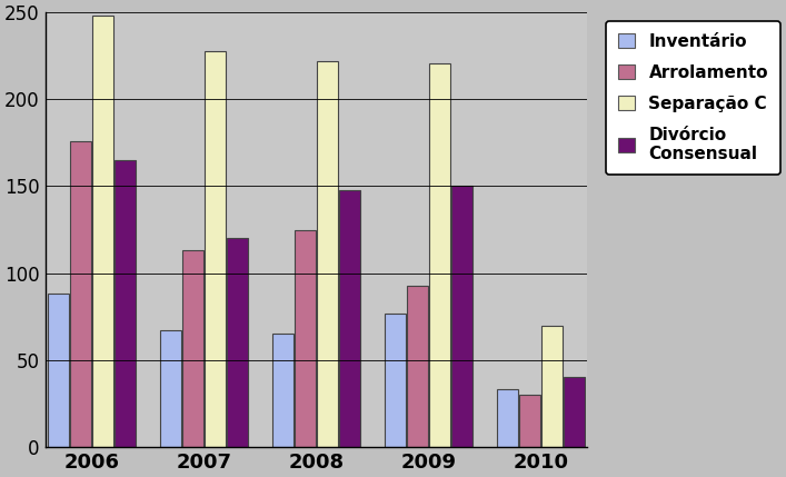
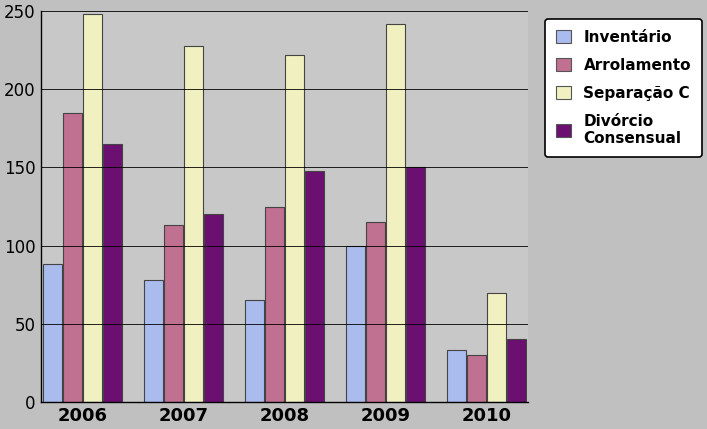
Arrolamento/2006: 176 -> 185
Inventário/2007: 67 -> 78
Inventário/2009: 77 -> 100
Arrolamento/2009: 93 -> 115
Separação C/2009: 221 -> 242
